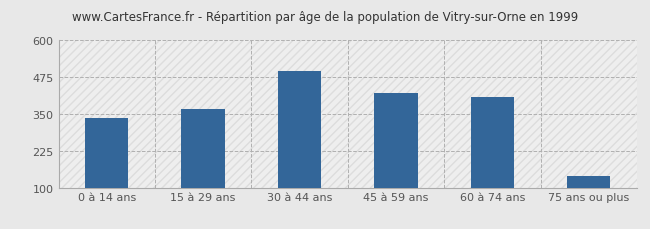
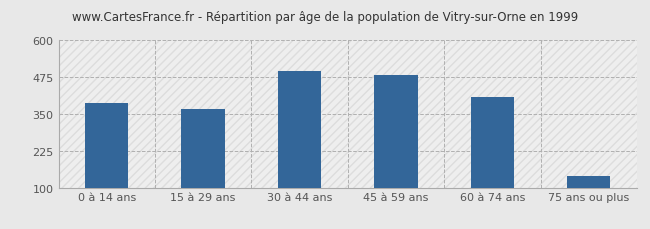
0 à 14 ans: 335 -> 388
45 à 59 ans: 420 -> 483
